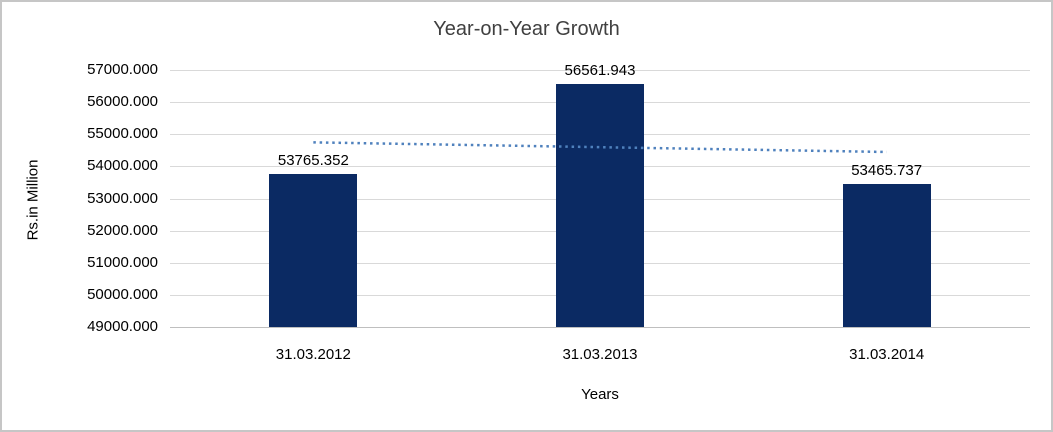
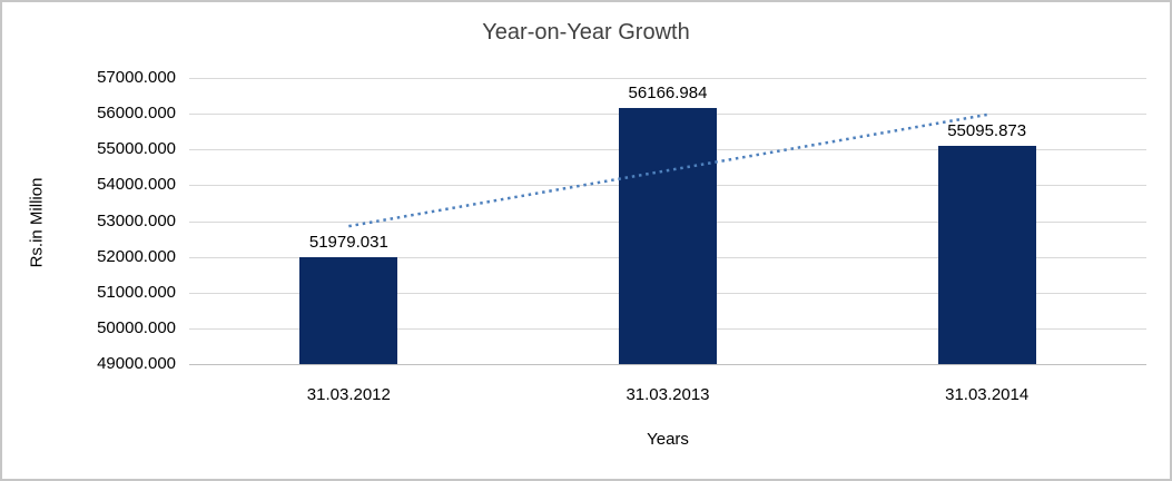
31.03.2012: 53765.352 -> 51979.031
31.03.2013: 56561.943 -> 56166.984
31.03.2014: 53465.737 -> 55095.873
